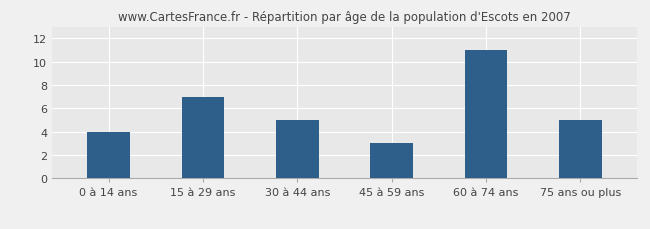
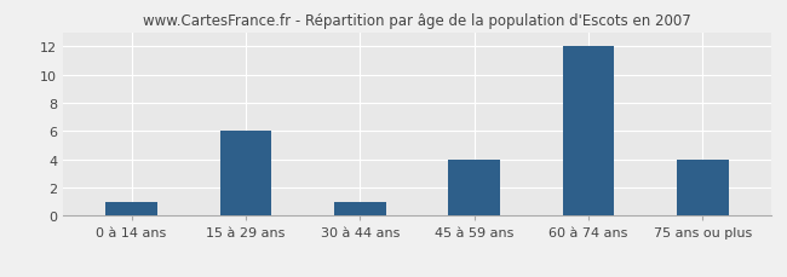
0 à 14 ans: 4 -> 1
15 à 29 ans: 7 -> 6
30 à 44 ans: 5 -> 1
45 à 59 ans: 3 -> 4
60 à 74 ans: 11 -> 12
75 ans ou plus: 5 -> 4
